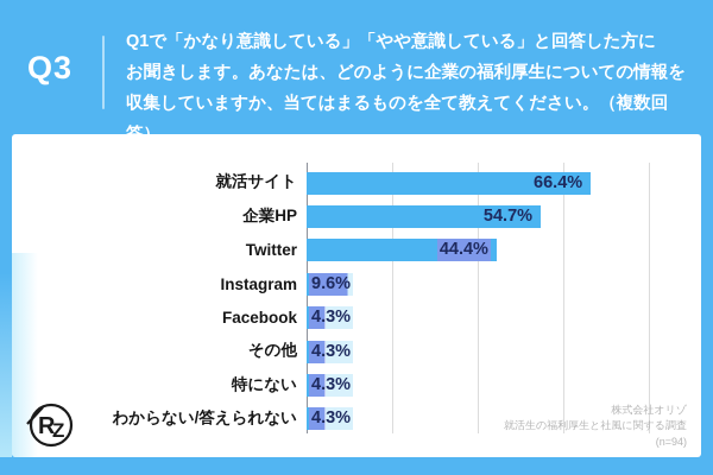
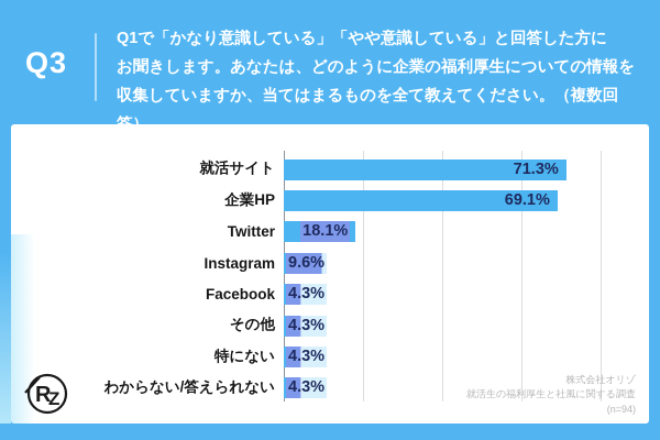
就活サイト: 66.4% -> 71.3%
企業HP: 54.7% -> 69.1%
Twitter: 44.4% -> 18.1%
